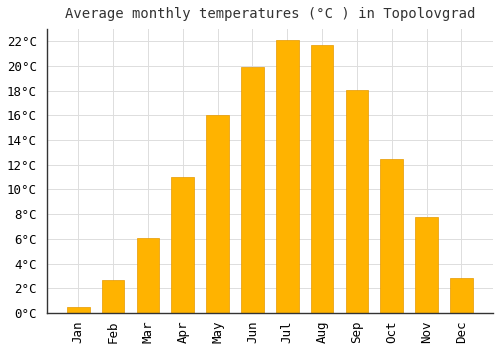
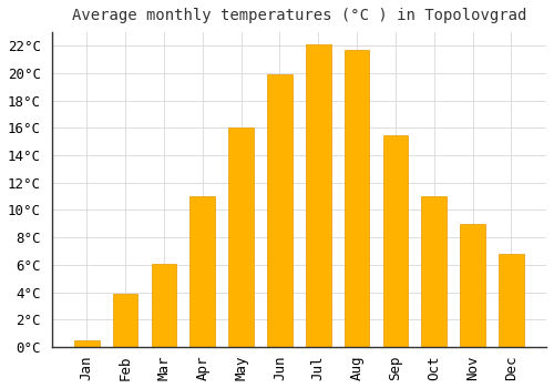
Feb: 2.7°C -> 3.9°C
Sep: 18.1°C -> 15.5°C
Oct: 12.5°C -> 11.0°C
Nov: 7.8°C -> 9.0°C
Dec: 2.8°C -> 6.8°C
